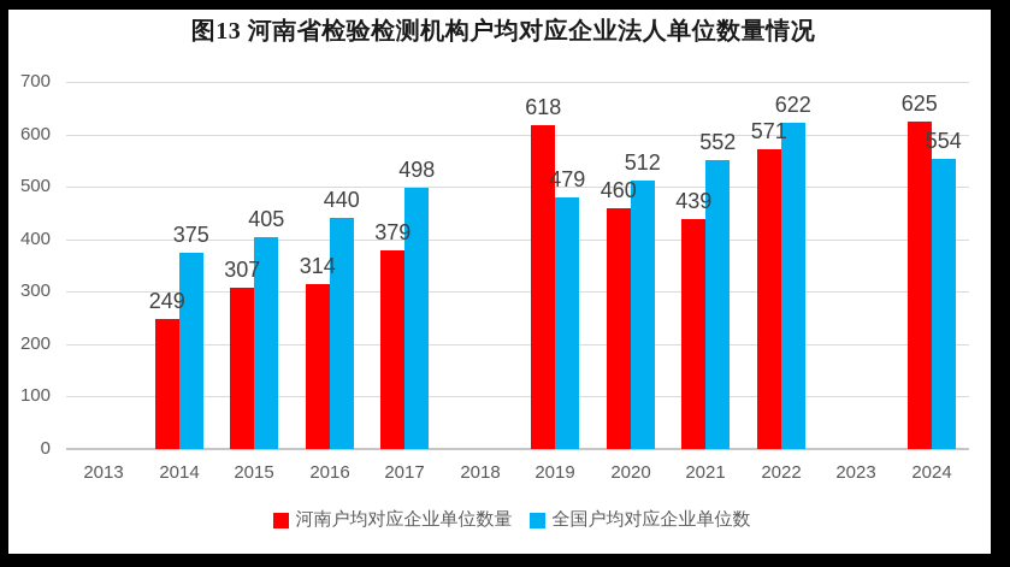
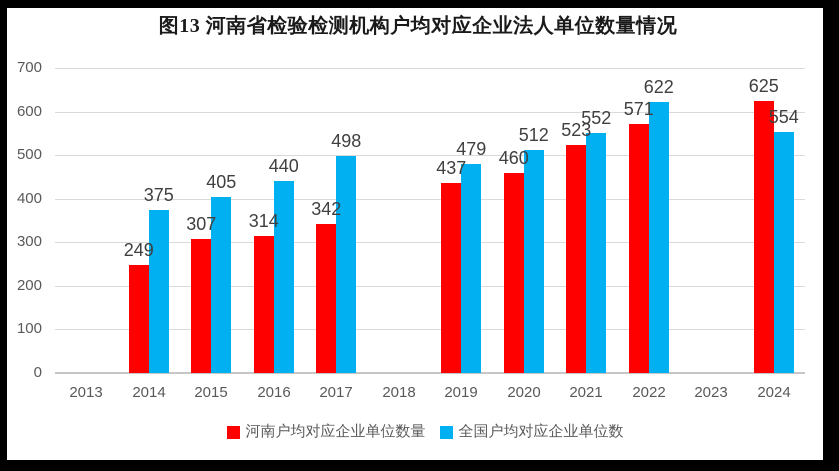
河南户均对应企业单位数量/2017: 379 -> 342
河南户均对应企业单位数量/2019: 618 -> 437
河南户均对应企业单位数量/2021: 439 -> 523
